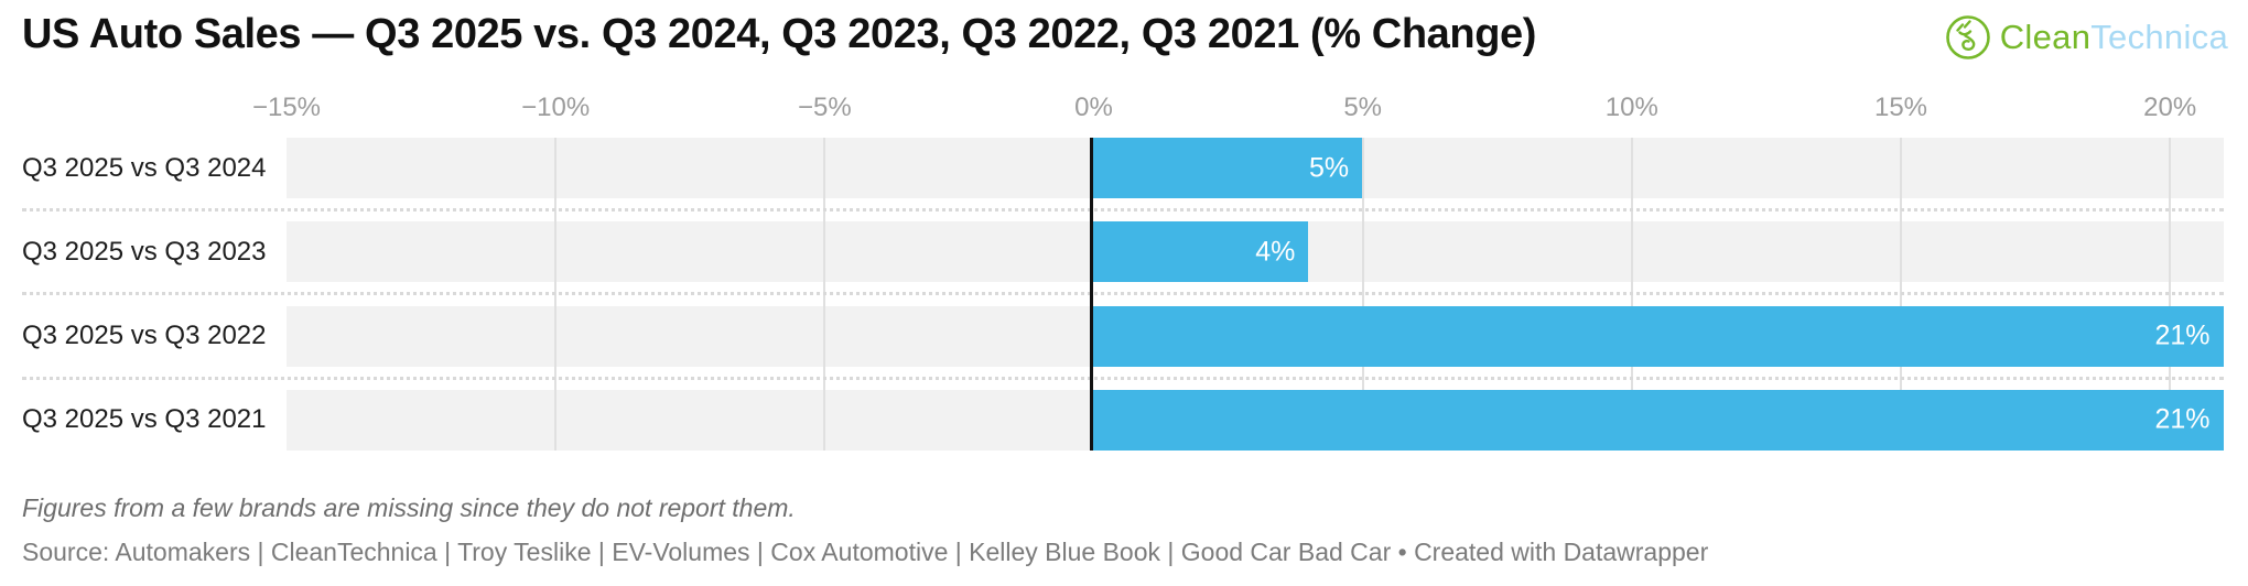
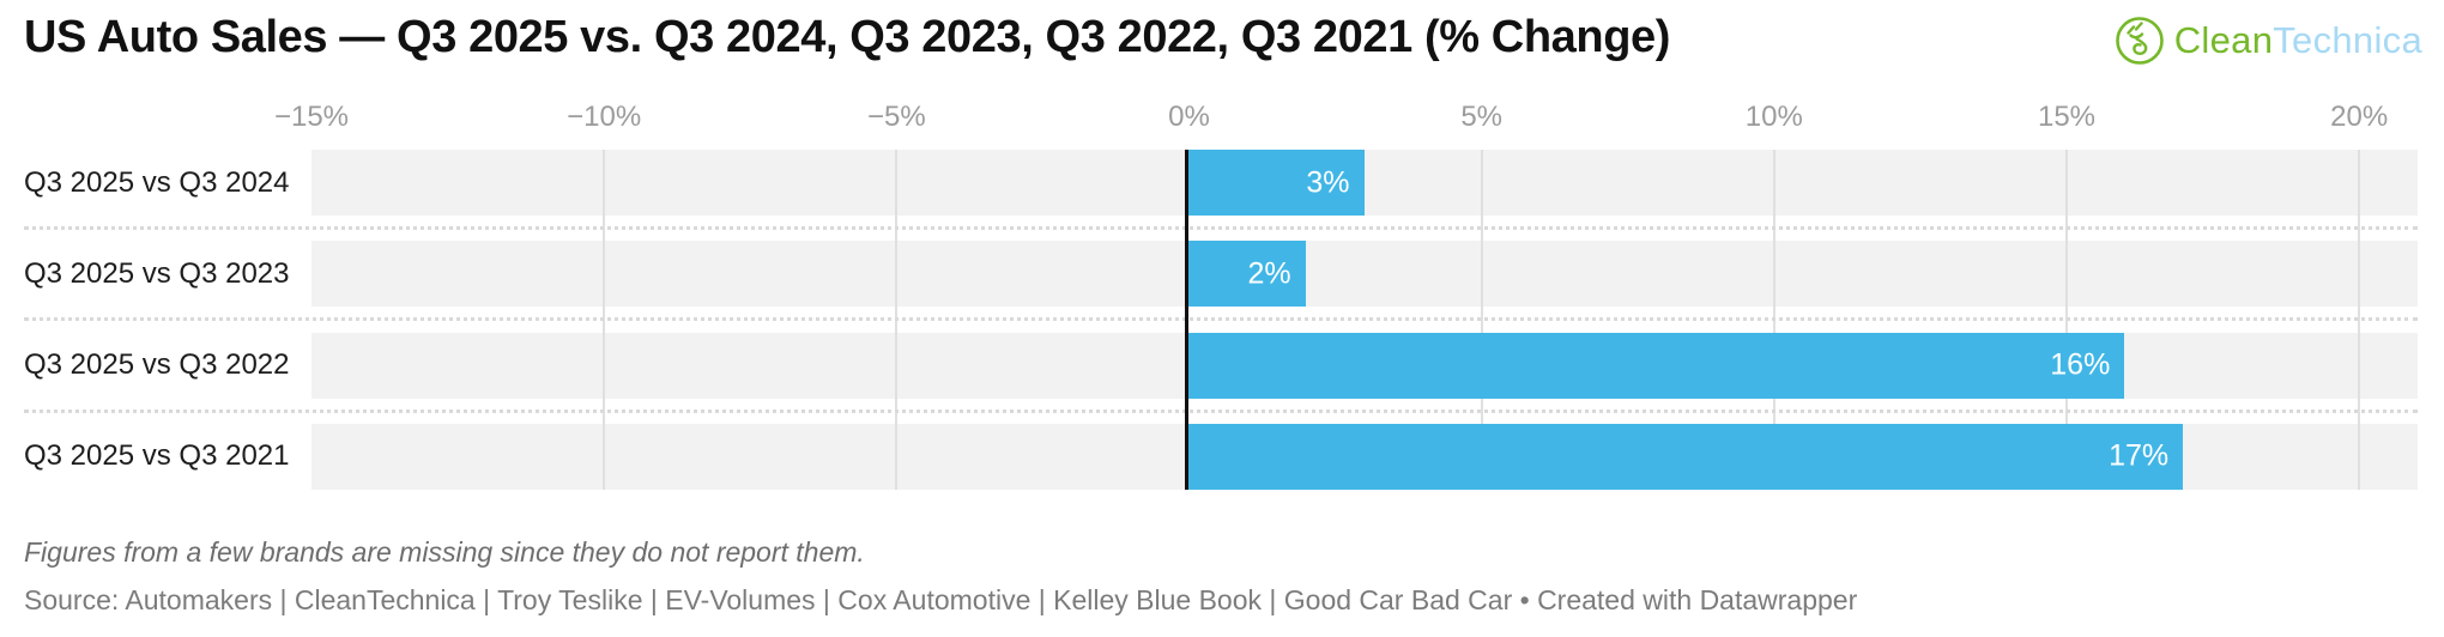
Q3 2025 vs Q3 2024: 5% -> 3%
Q3 2025 vs Q3 2023: 4% -> 2%
Q3 2025 vs Q3 2022: 21% -> 16%
Q3 2025 vs Q3 2021: 21% -> 17%
